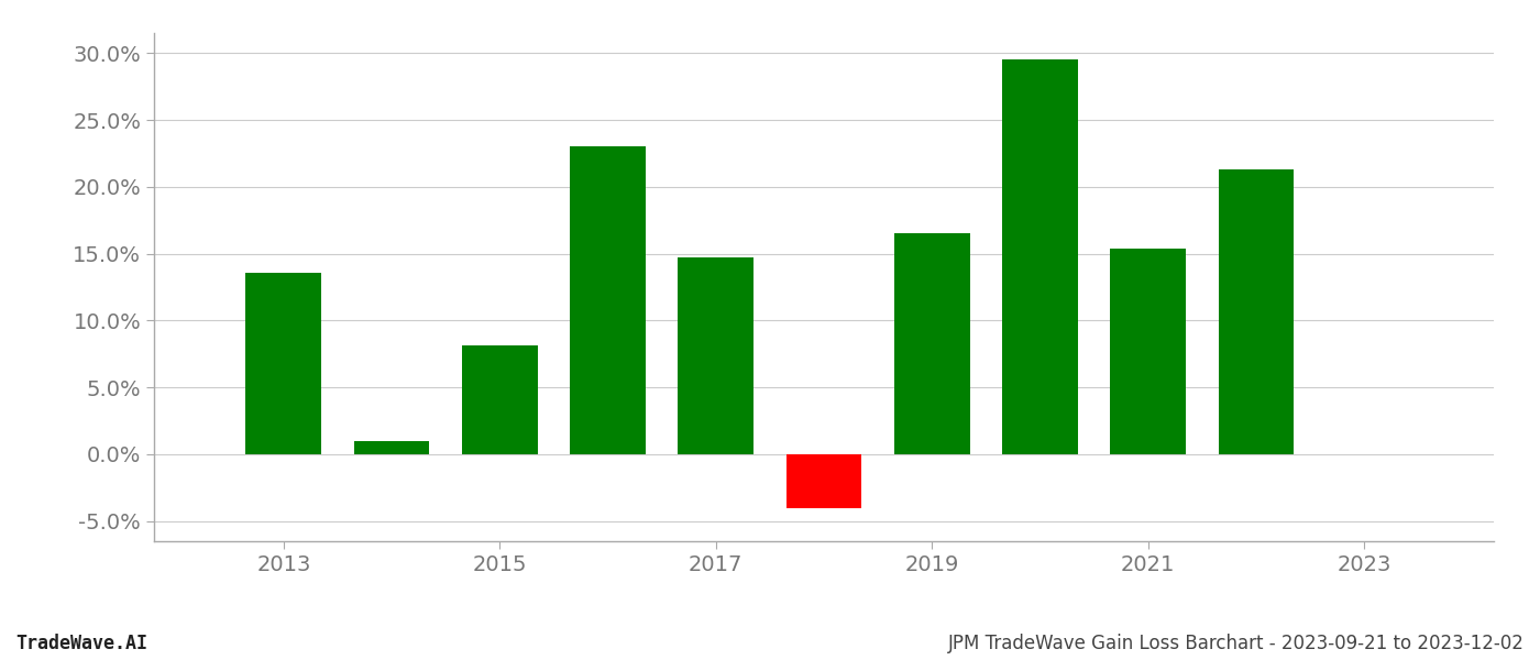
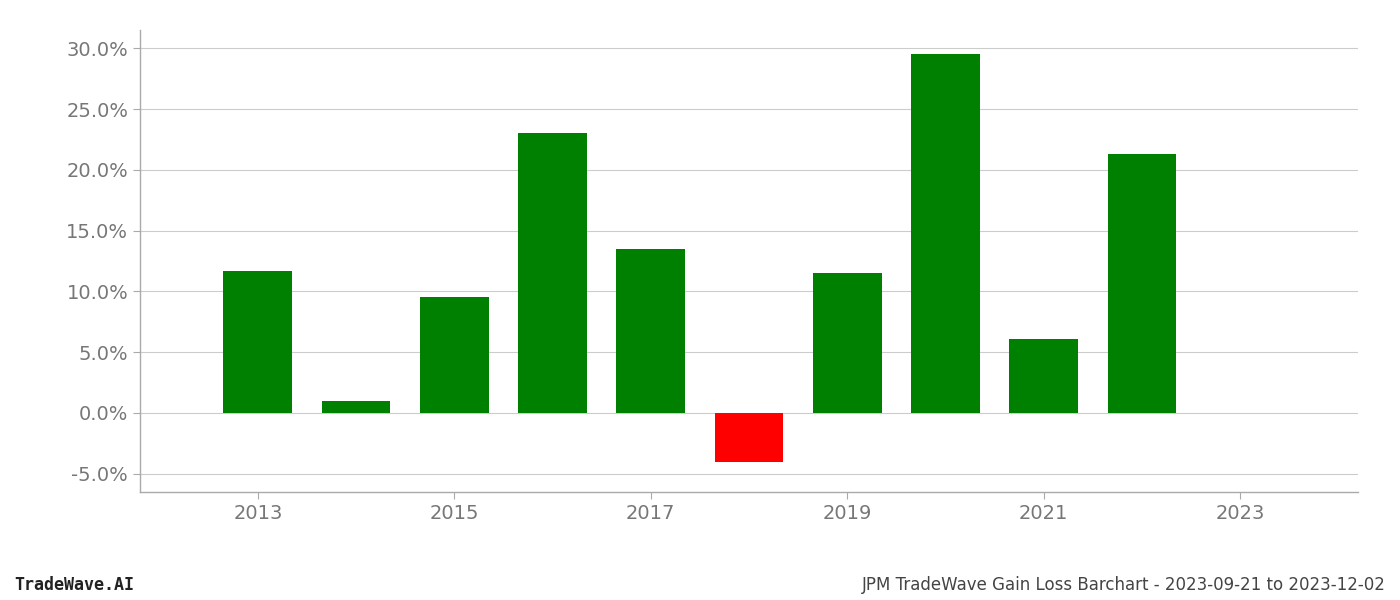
2013: 13.6% -> 11.7%
2015: 8.1% -> 9.5%
2017: 14.7% -> 13.5%
2019: 16.5% -> 11.5%
2021: 15.4% -> 6.1%
